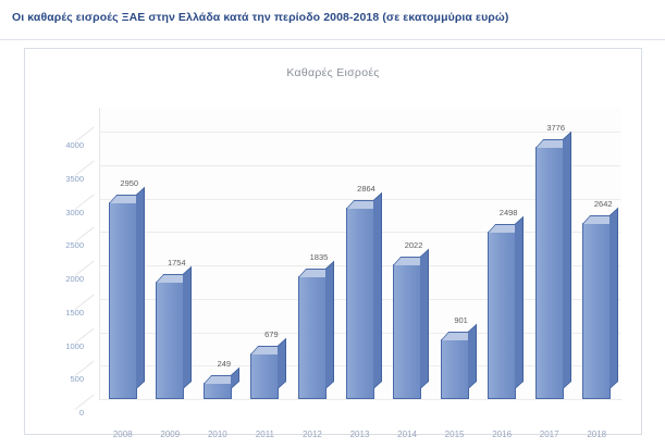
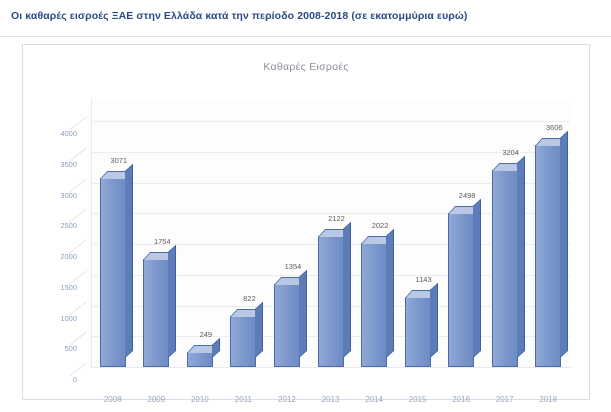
2008: 2950 -> 3071
2011: 679 -> 822
2012: 1835 -> 1354
2013: 2864 -> 2122
2015: 901 -> 1143
2017: 3776 -> 3204
2018: 2642 -> 3606
